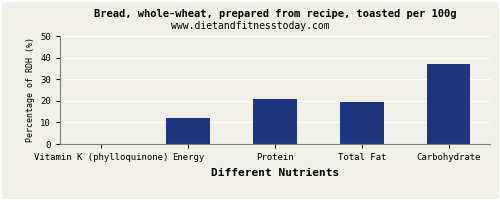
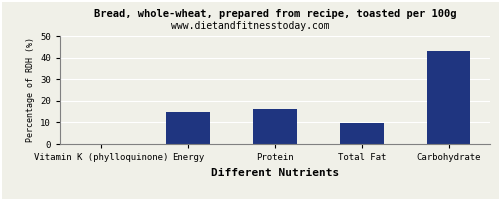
Energy: 12.0 -> 15.0
Protein: 21.0 -> 16.0
Total Fat: 19.5 -> 9.5
Carbohydrate: 37.0 -> 43.0
